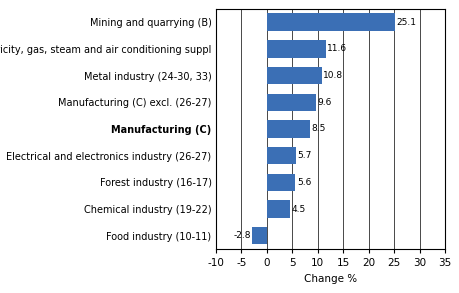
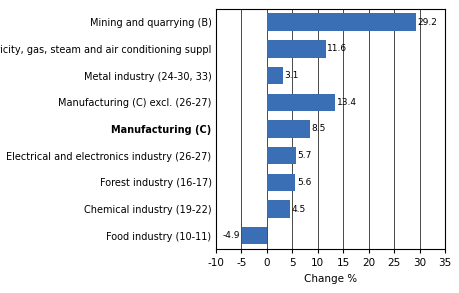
Mining and quarrying (B): 25.1 -> 29.2
Metal industry (24-30, 33): 10.8 -> 3.1
Manufacturing (C) excl. (26-27): 9.6 -> 13.4
Food industry (10-11): -2.8 -> -4.9
